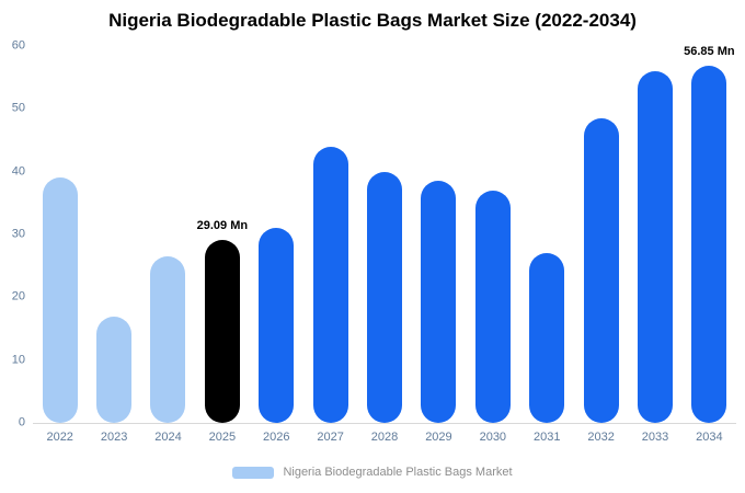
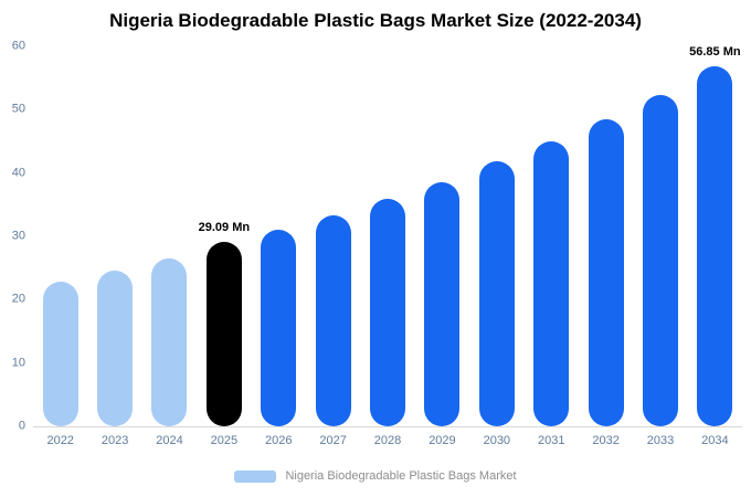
2022: 39 -> 23
2023: 17 -> 25
2027: 44 -> 33
2028: 40 -> 36
2030: 37 -> 42
2031: 27 -> 45
2033: 56 -> 52
